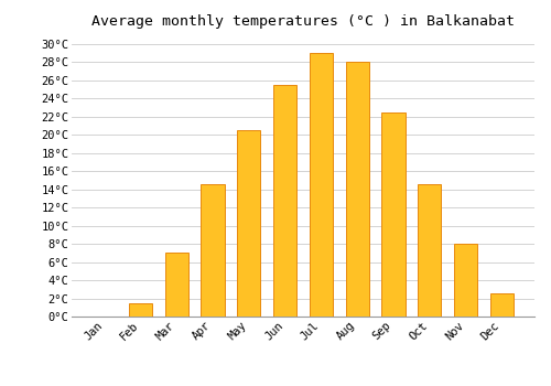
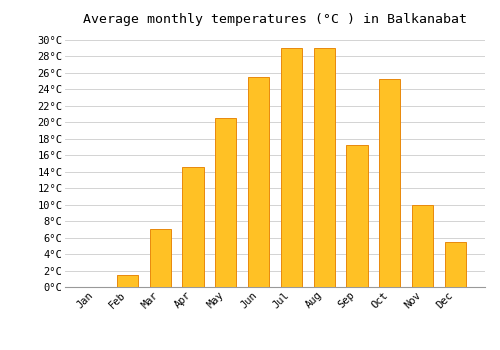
Aug: 28.0°C -> 29.0°C
Sep: 22.5°C -> 17.2°C
Oct: 14.5°C -> 25.2°C
Nov: 8.0°C -> 10.0°C
Dec: 2.5°C -> 5.4°C
